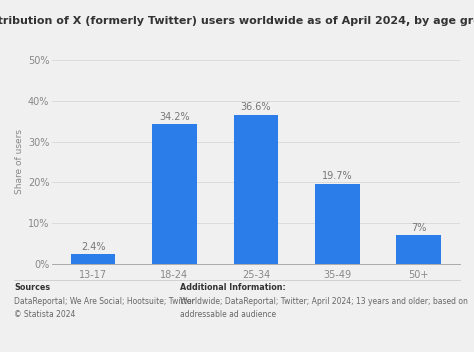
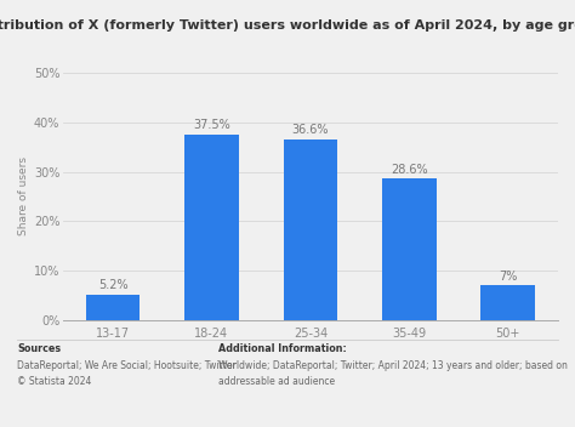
13-17: 2.4% -> 5.2%
18-24: 34.2% -> 37.5%
35-49: 19.7% -> 28.6%
